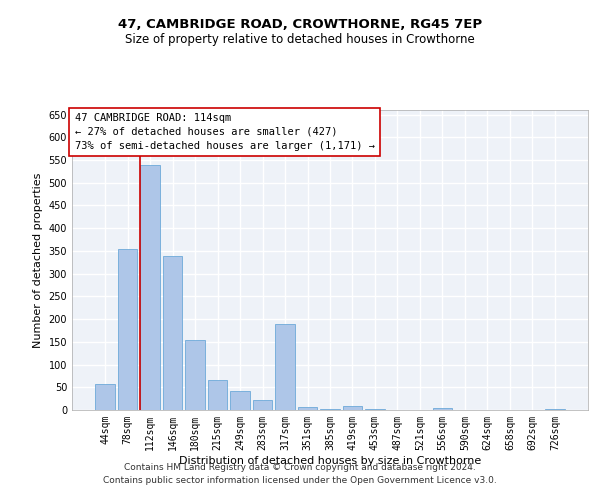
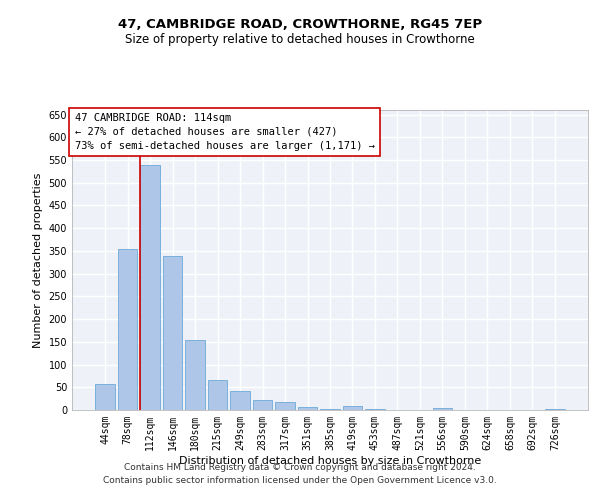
317sqm: 190 -> 17
